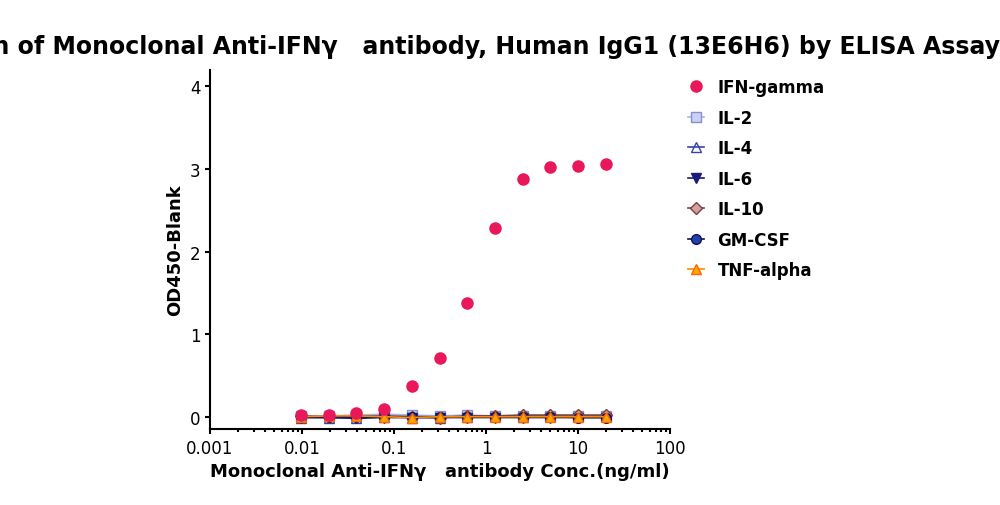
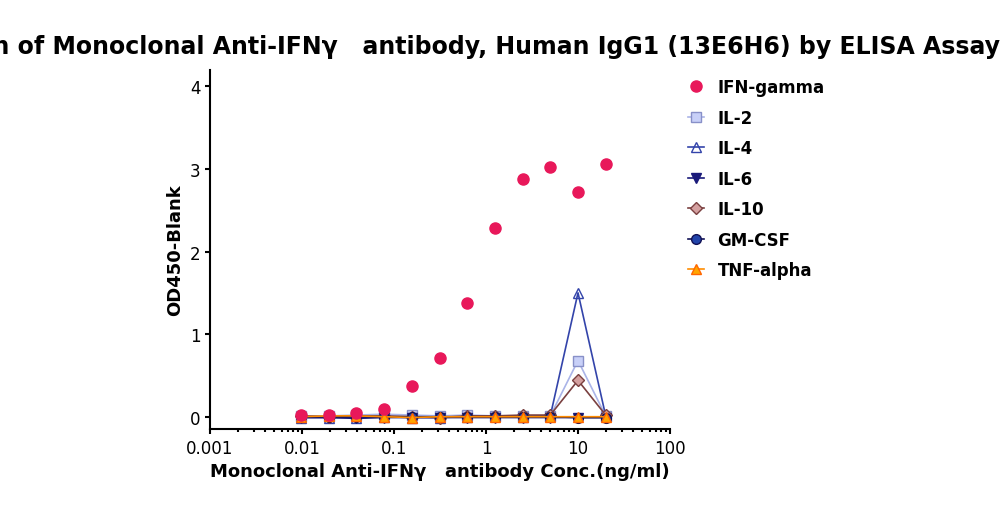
IFN-gamma/10: 3.04 -> 2.72
IL-2/10: 0.01 -> 0.68
IL-4/10: 0.01 -> 1.50
IL-10/10: 0.02 -> 0.44
